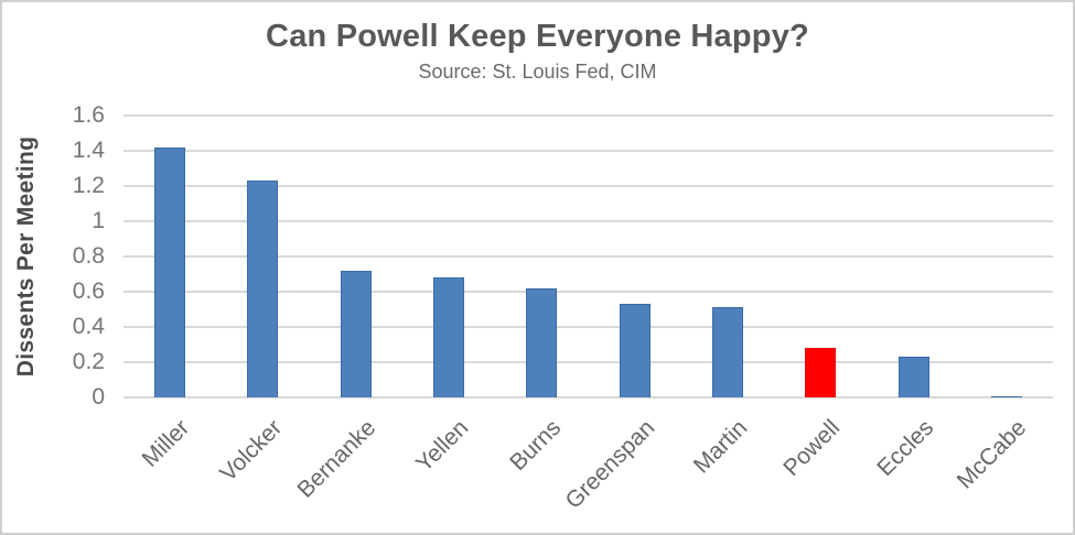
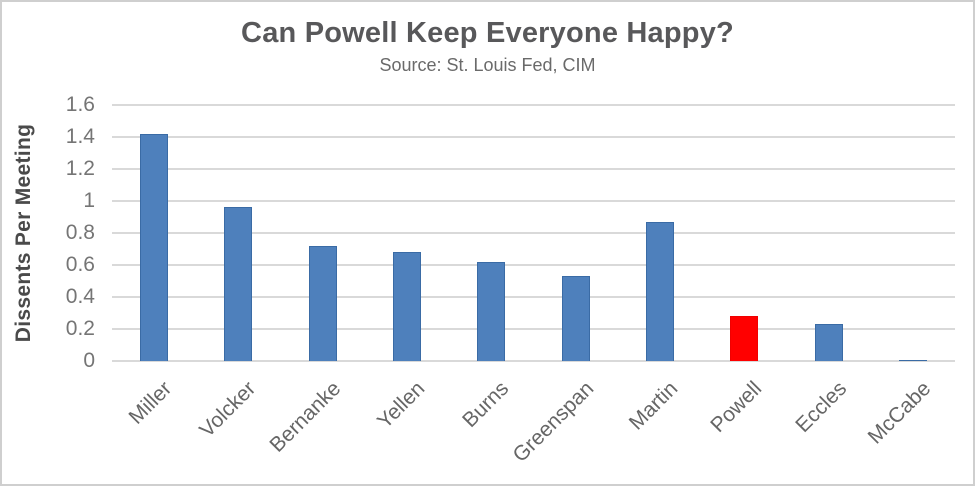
Volcker: 1.23 -> 0.96
Martin: 0.51 -> 0.87
